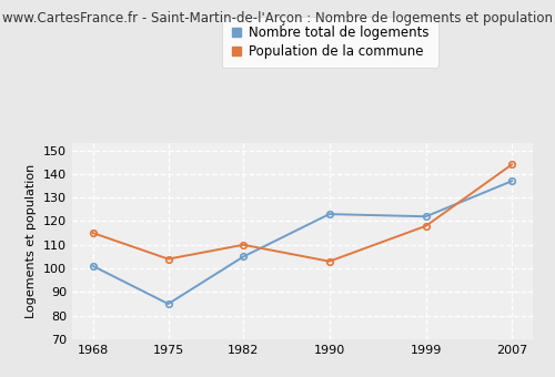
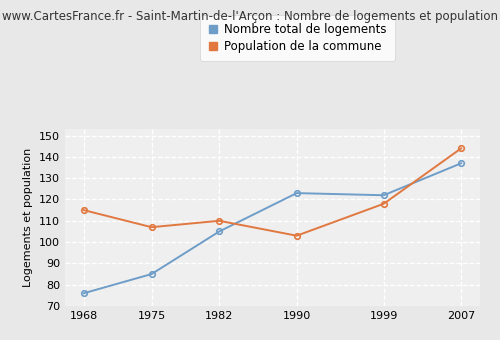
Nombre total de logements/1968: 101 -> 76
Population de la commune/1975: 104 -> 107
